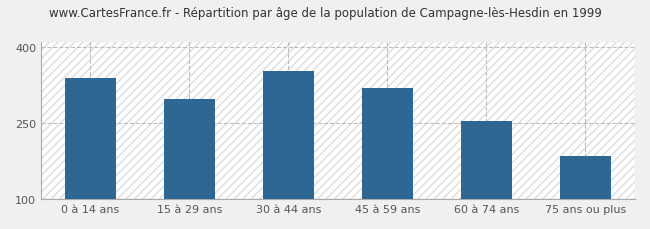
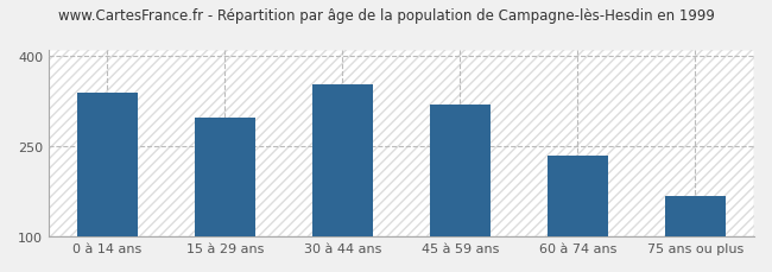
60 à 74 ans: 254 -> 234
75 ans ou plus: 185 -> 168
